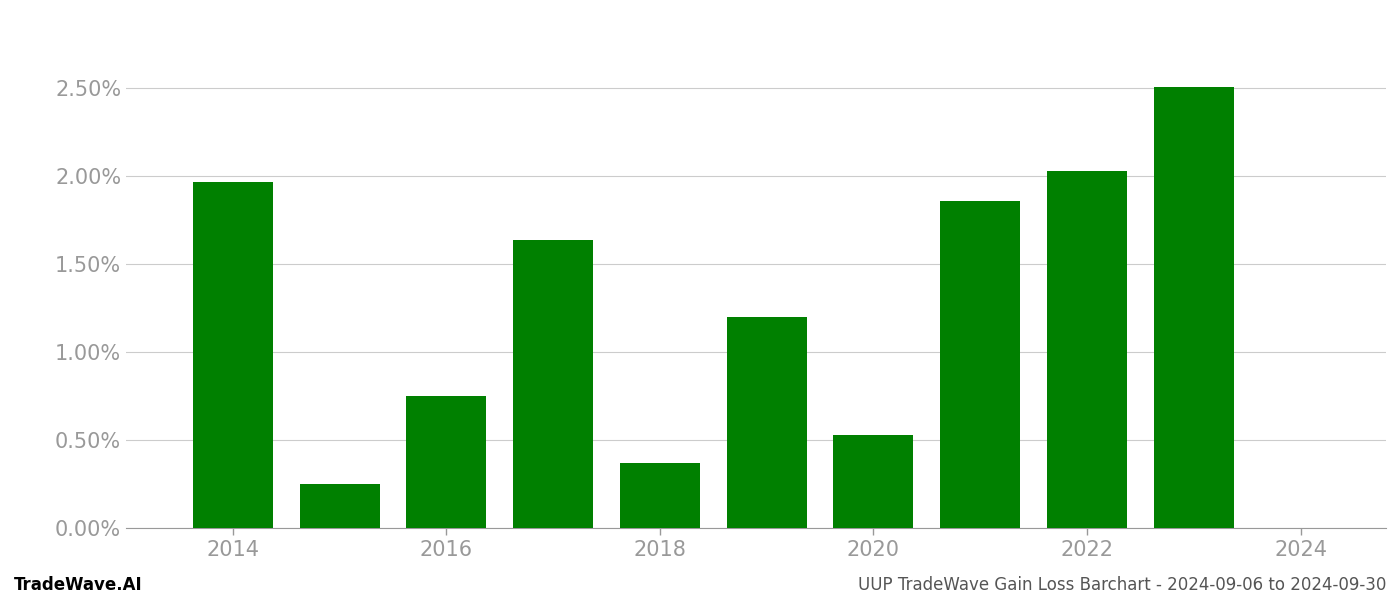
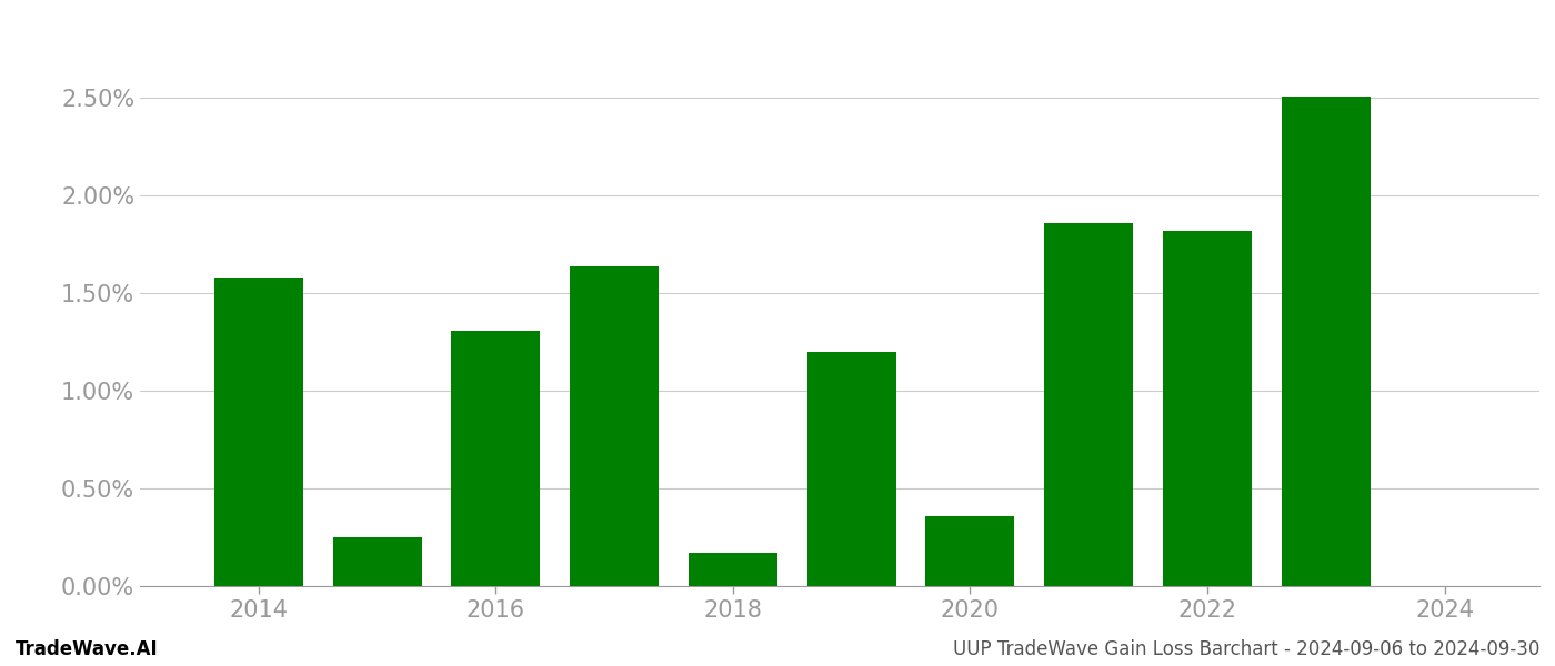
2014: 1.97% -> 1.58%
2016: 0.75% -> 1.31%
2018: 0.37% -> 0.17%
2020: 0.53% -> 0.36%
2022: 2.03% -> 1.82%
